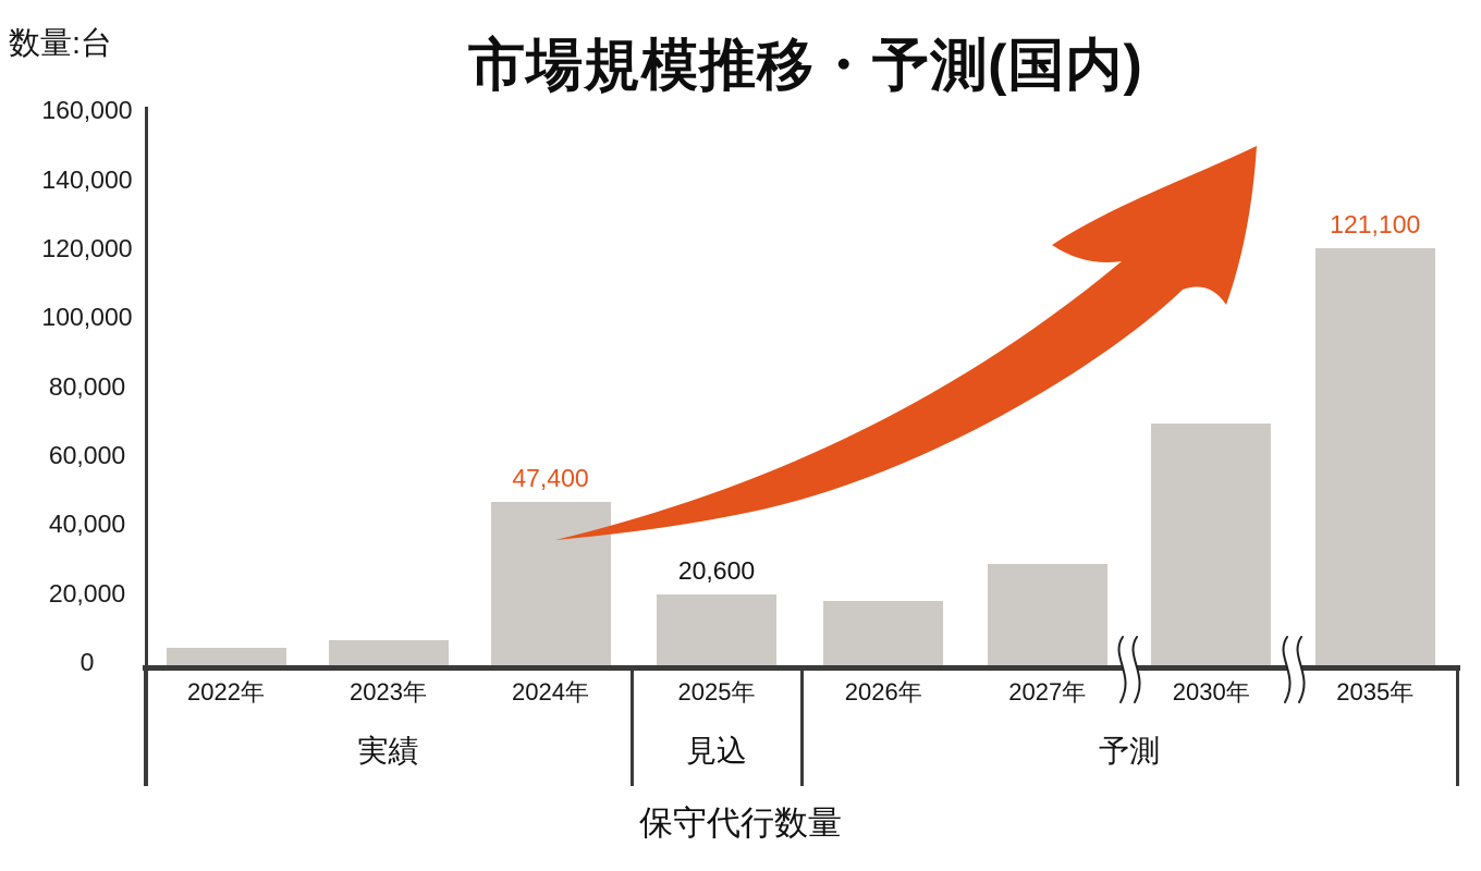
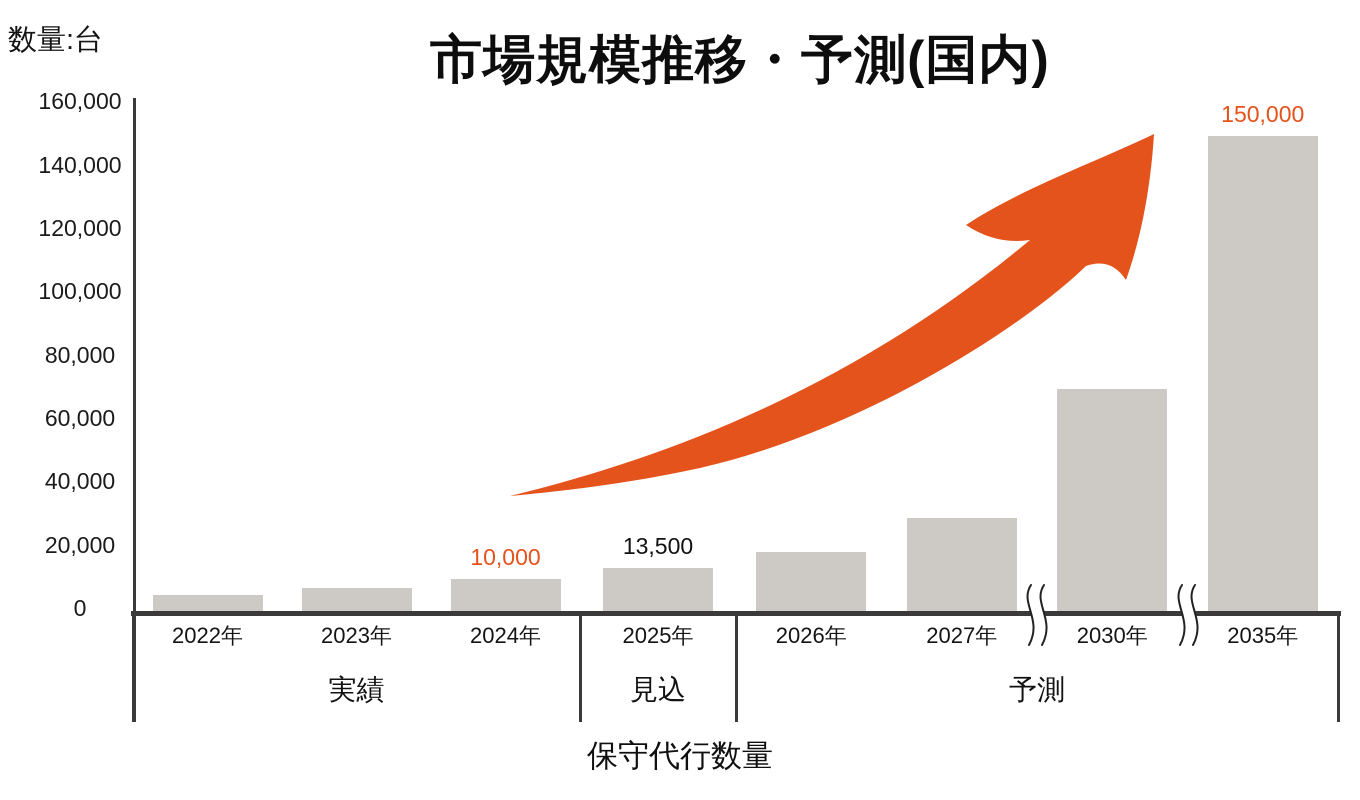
2024年: 47,400 -> 10,000
2025年: 20,600 -> 13,500
2035年: 121,100 -> 150,000
